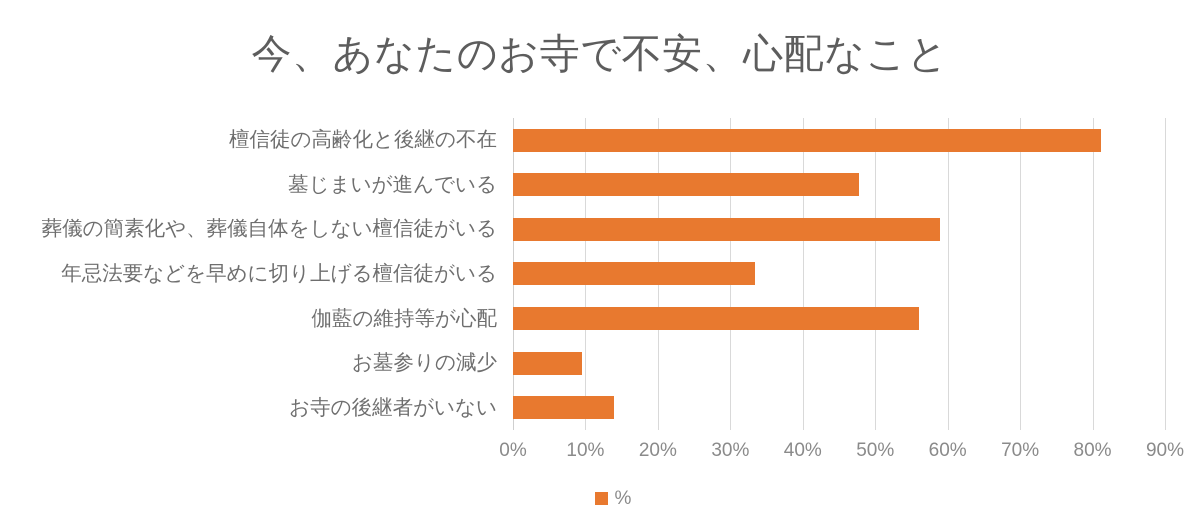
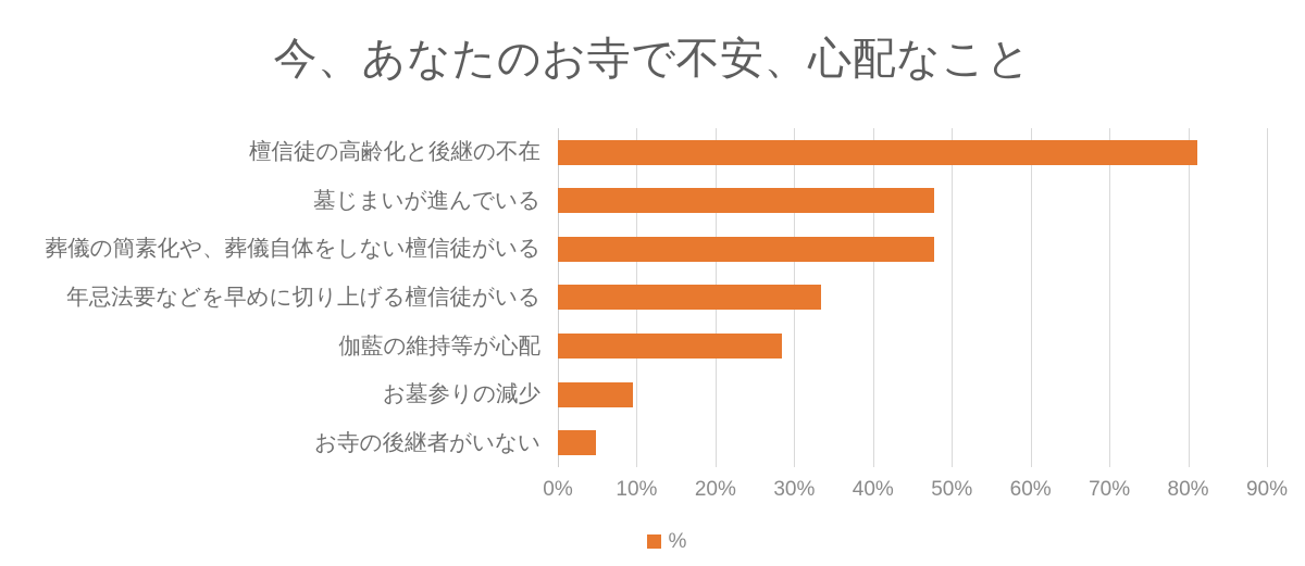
葬儀の簡素化や、葬儀自体をしない檀信徒がいる: 59% -> 48%
伽藍の維持等が心配: 56% -> 28%
お寺の後継者がいない: 14% -> 5%
